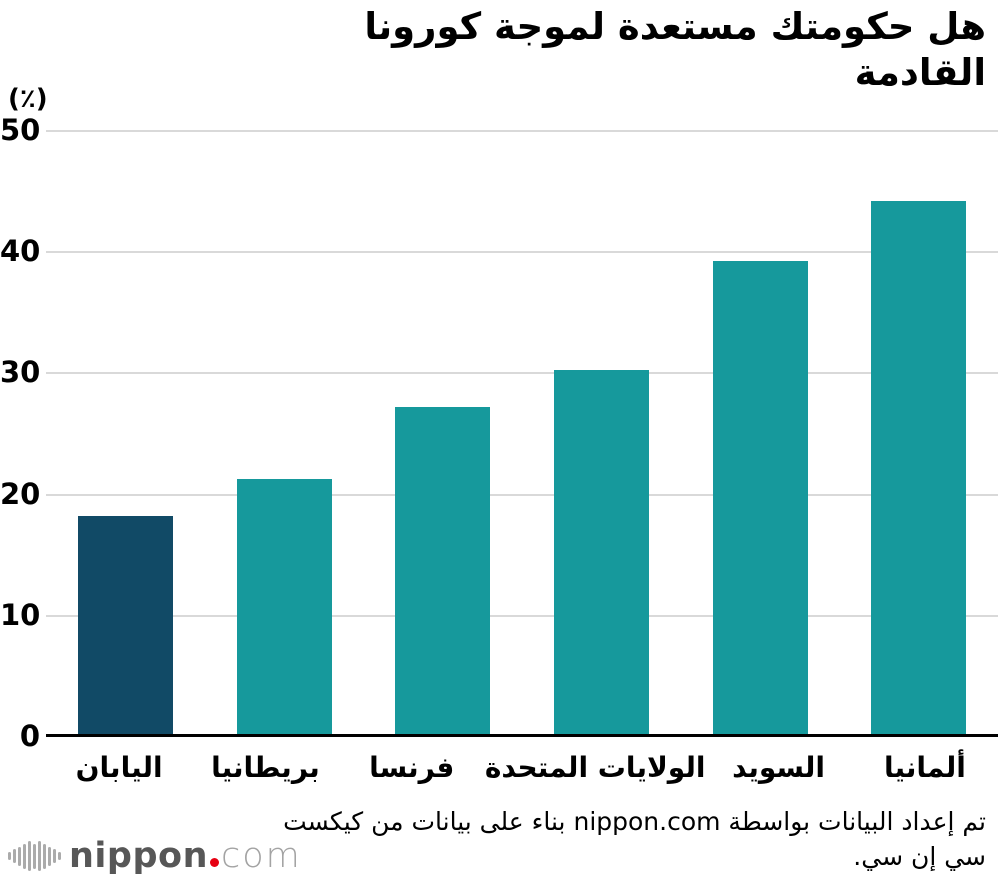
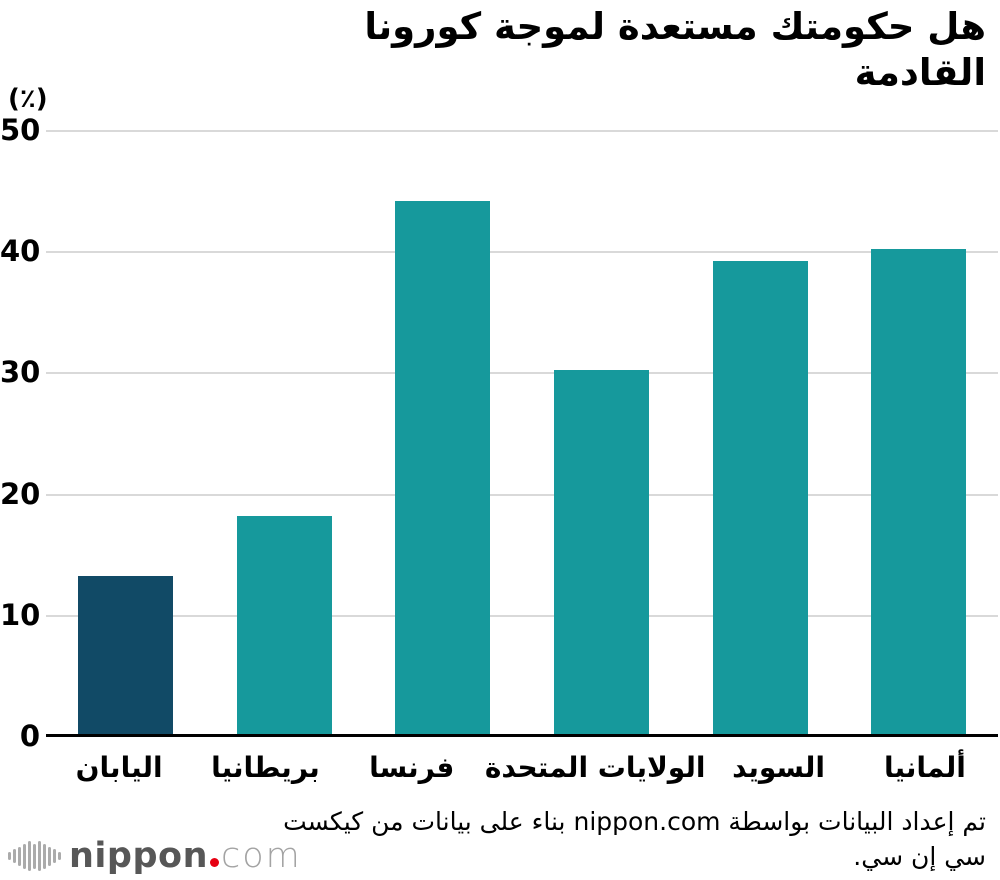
اليابان: 18 -> 13
بريطانيا: 21 -> 18
فرنسا: 27 -> 44
ألمانيا: 44 -> 40
